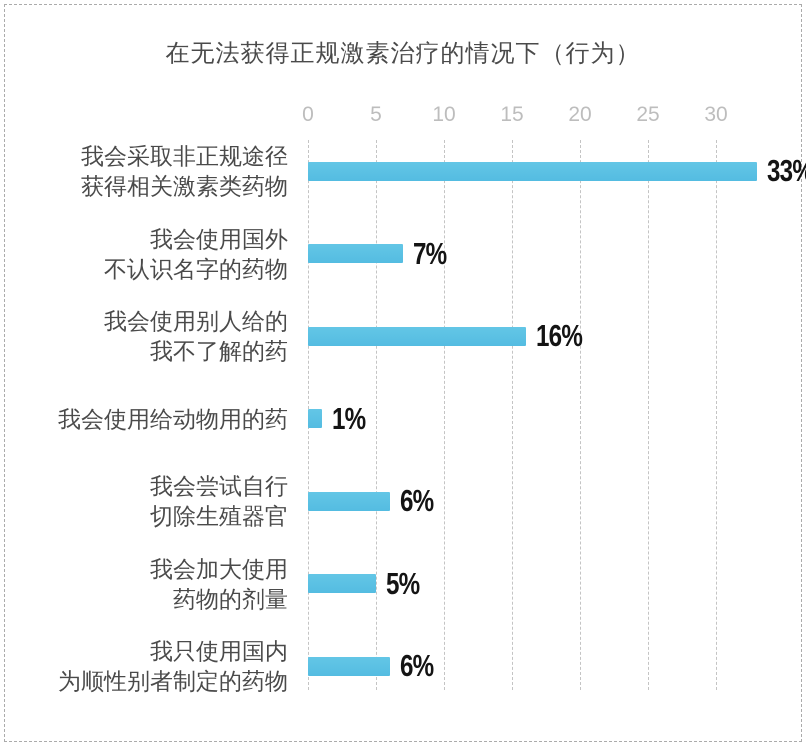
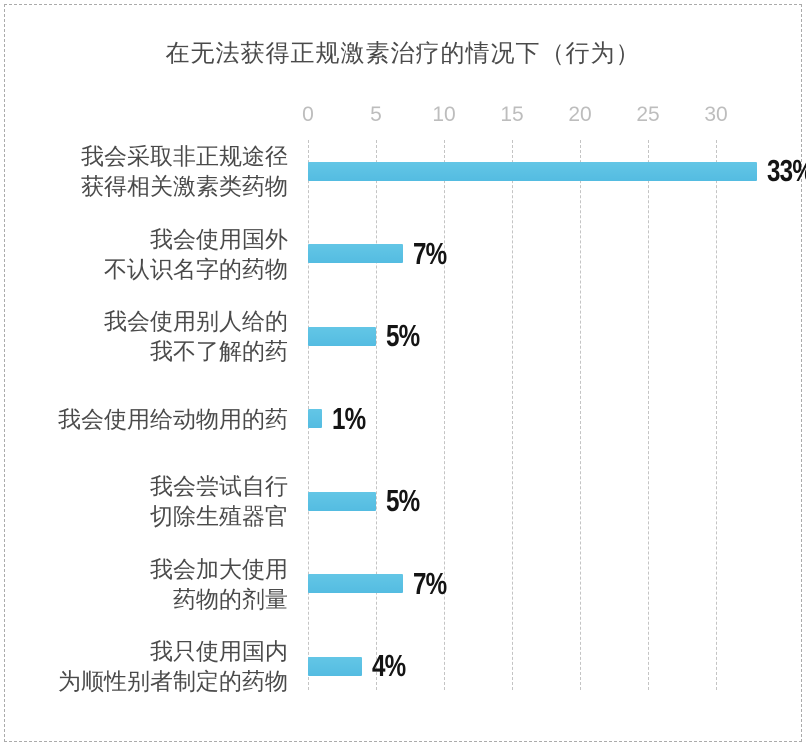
我会使用别人给的 我不了解的药: 16% -> 5%
我会尝试自行 切除生殖器官: 6% -> 5%
我会加大使用 药物的剂量: 5% -> 7%
我只使用国内 为顺性别者制定的药物: 6% -> 4%
